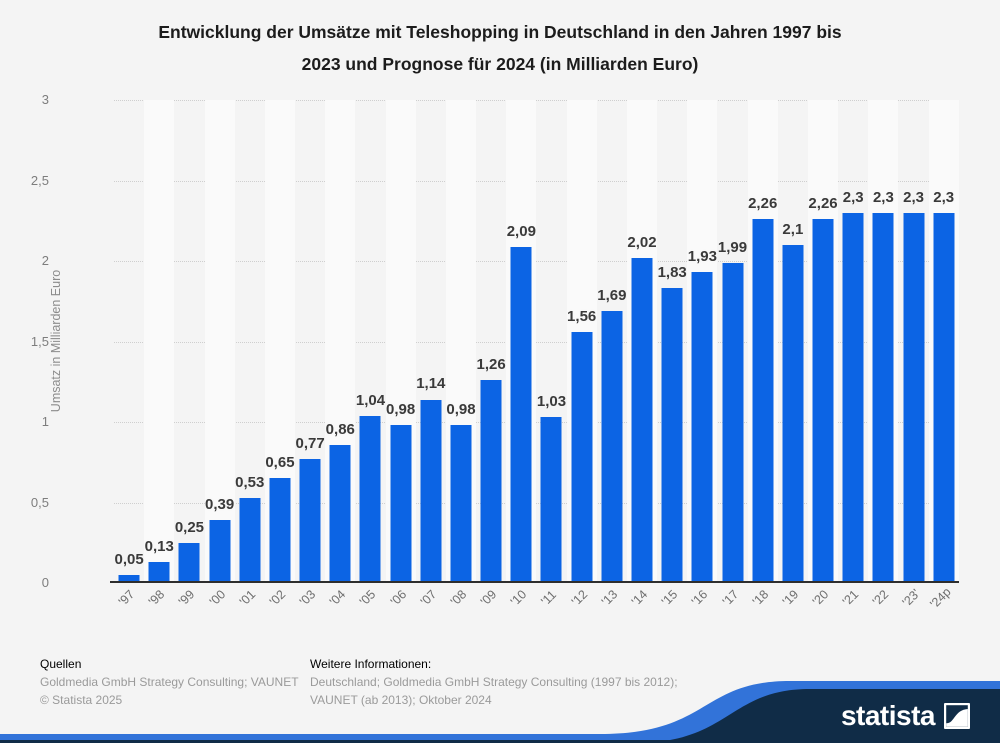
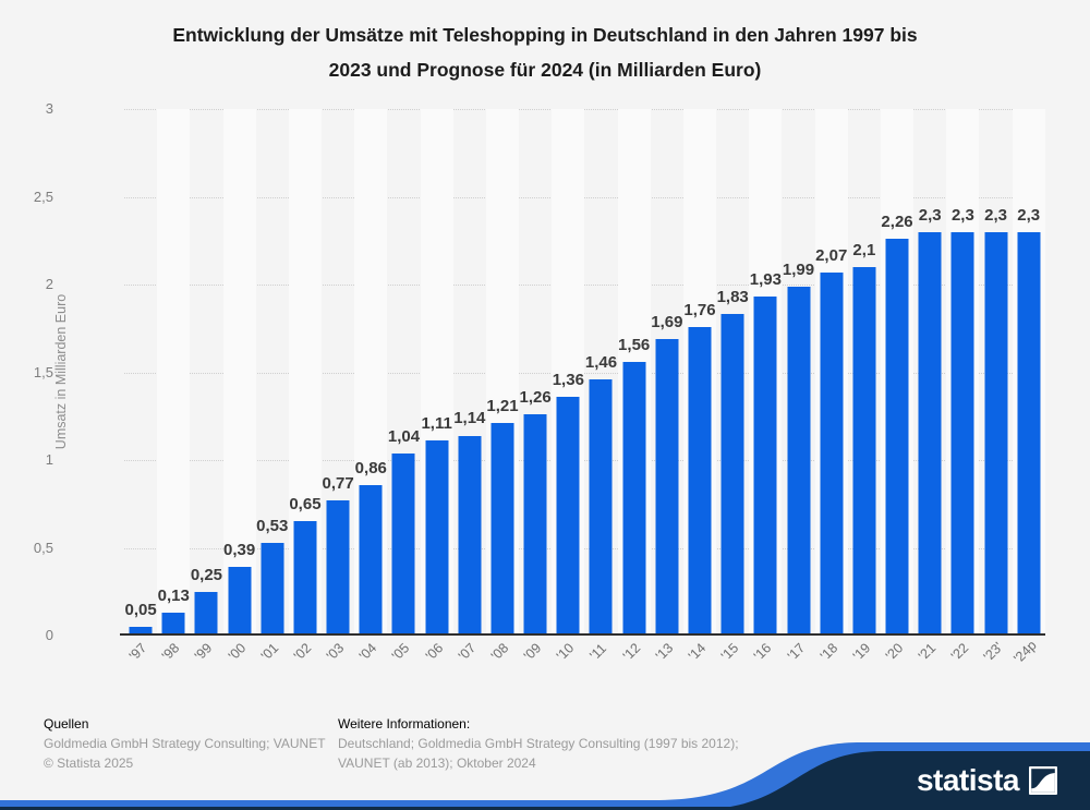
'06: 0,98 -> 1,11
'08: 0,98 -> 1,21
'10: 2,09 -> 1,36
'11: 1,03 -> 1,46
'14: 2,02 -> 1,76
'18: 2,26 -> 2,07
